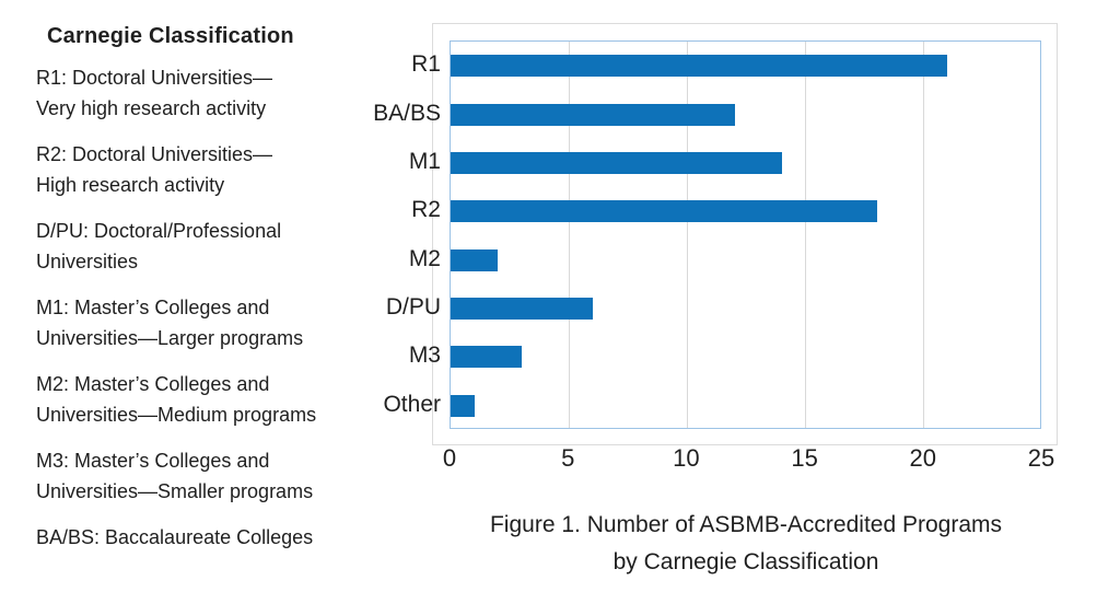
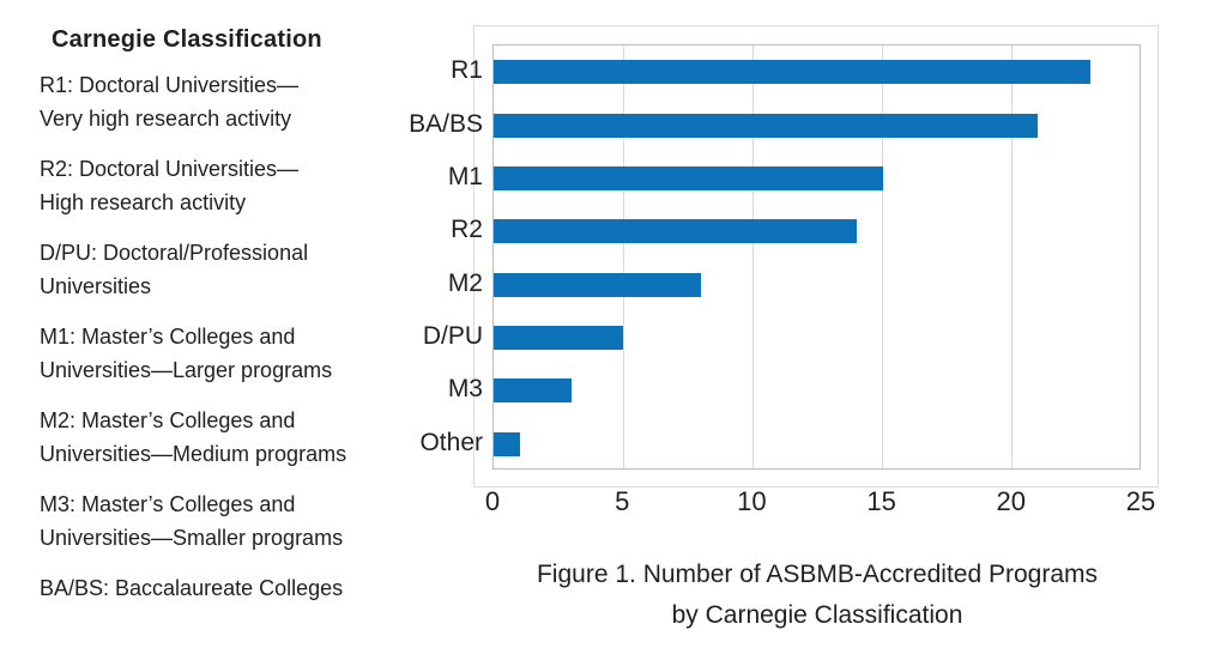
R1: 21 -> 23
BA/BS: 12 -> 21
M1: 14 -> 15
R2: 18 -> 14
M2: 2 -> 8
D/PU: 6 -> 5
